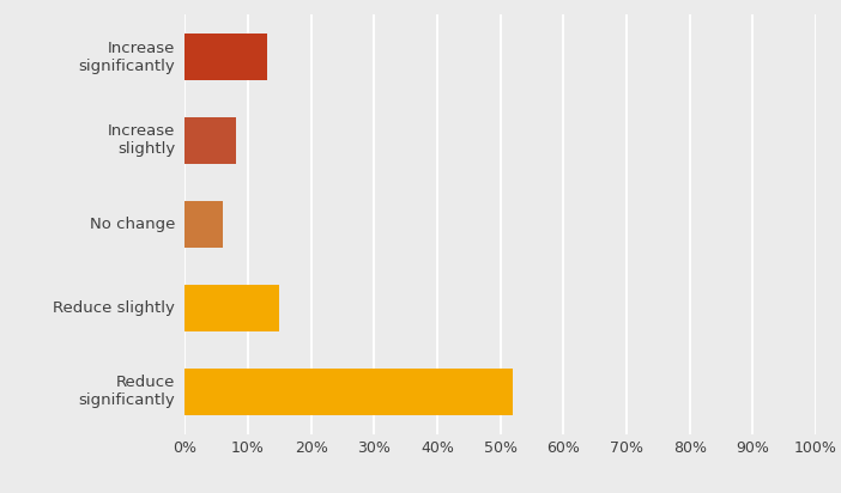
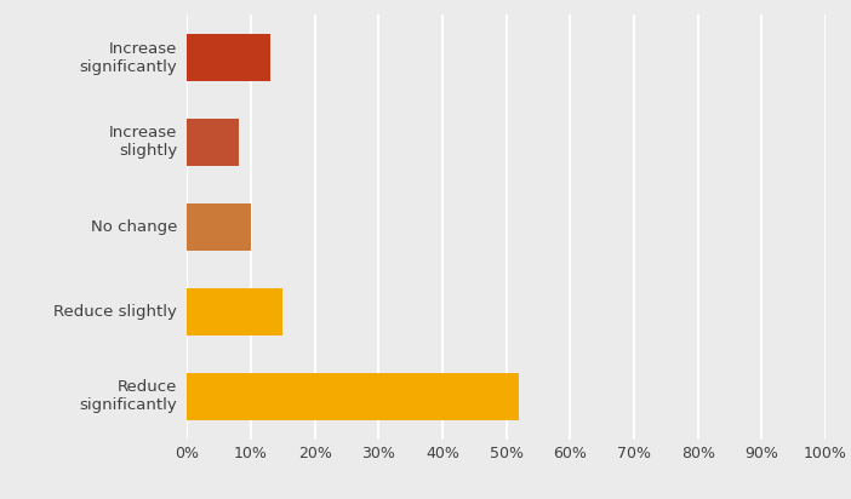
No change: 6% -> 10%
